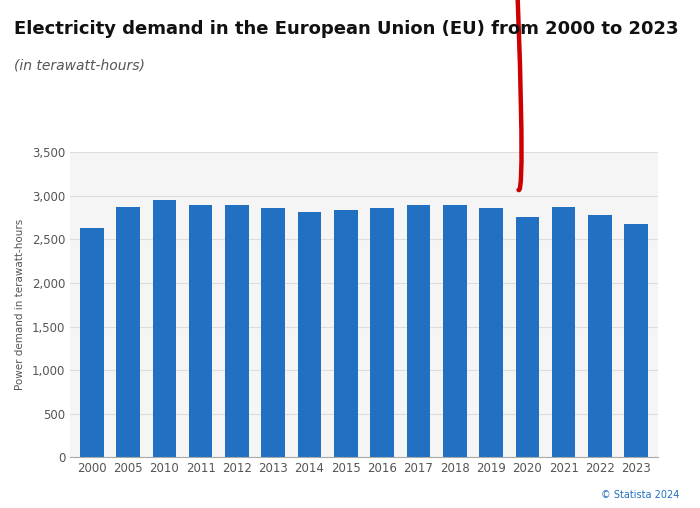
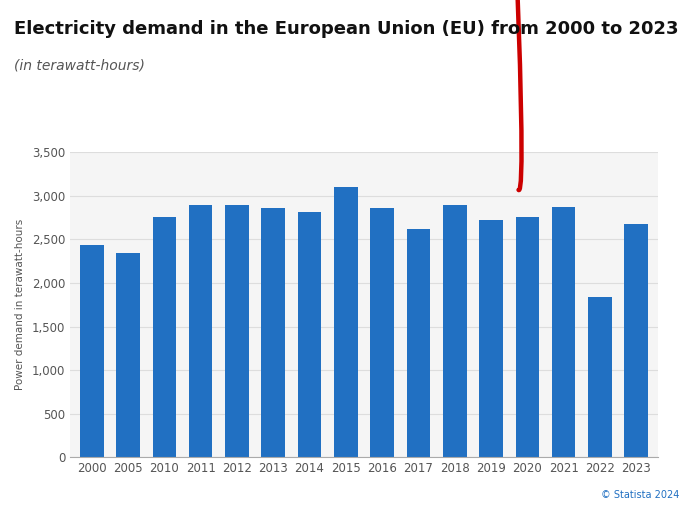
2000: 2,630 -> 2,440
2005: 2,870 -> 2,340
2010: 2,950 -> 2,760
2015: 2,840 -> 3,100
2017: 2,900 -> 2,620
2019: 2,860 -> 2,720
2022: 2,780 -> 1,840
